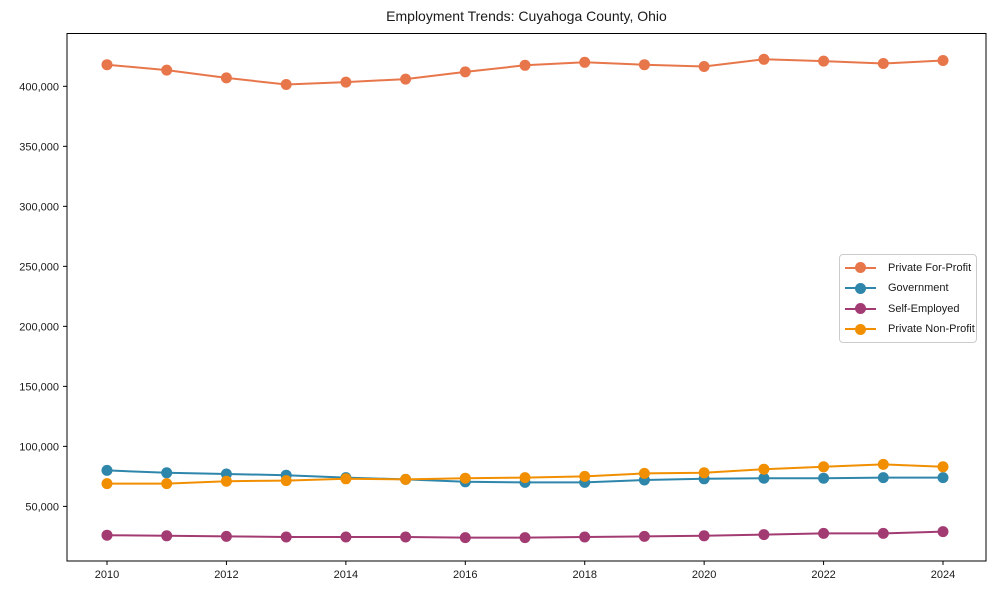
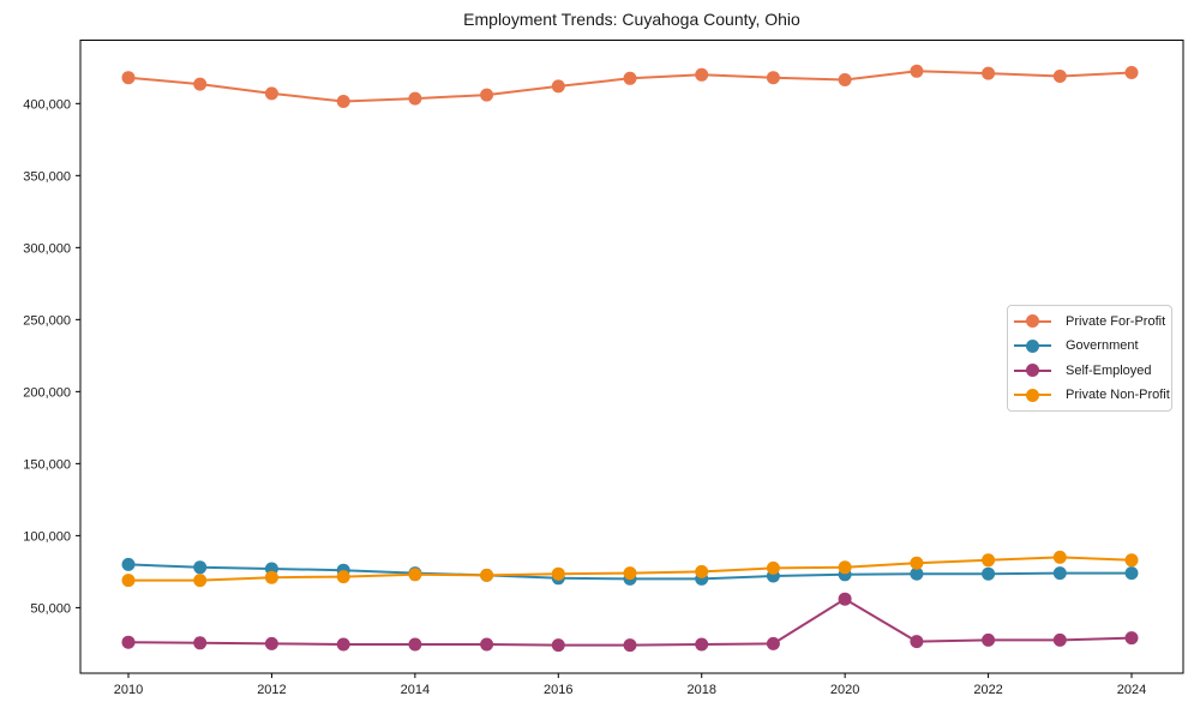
Self-Employed/2020: 26000 -> 56000
